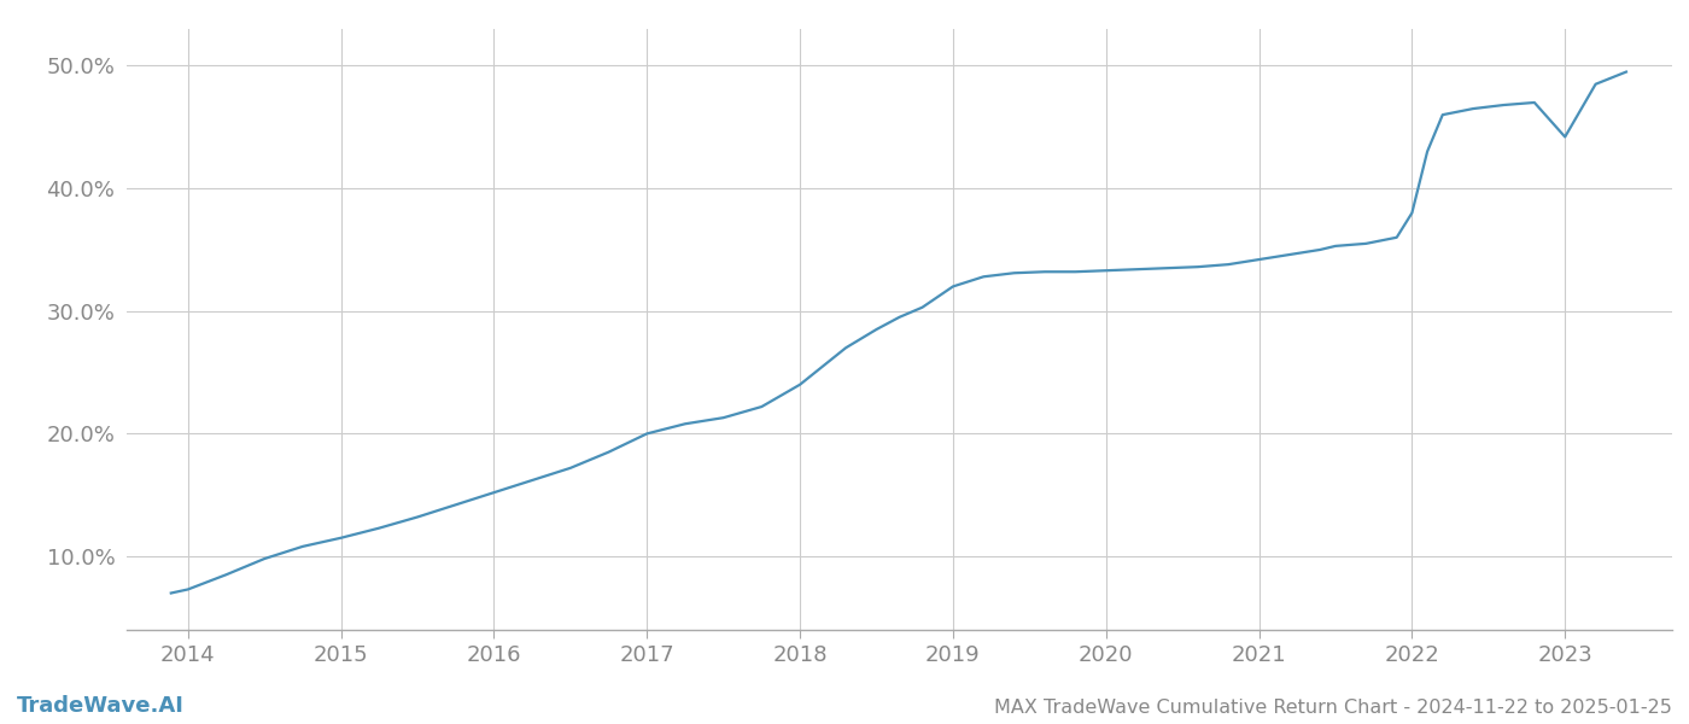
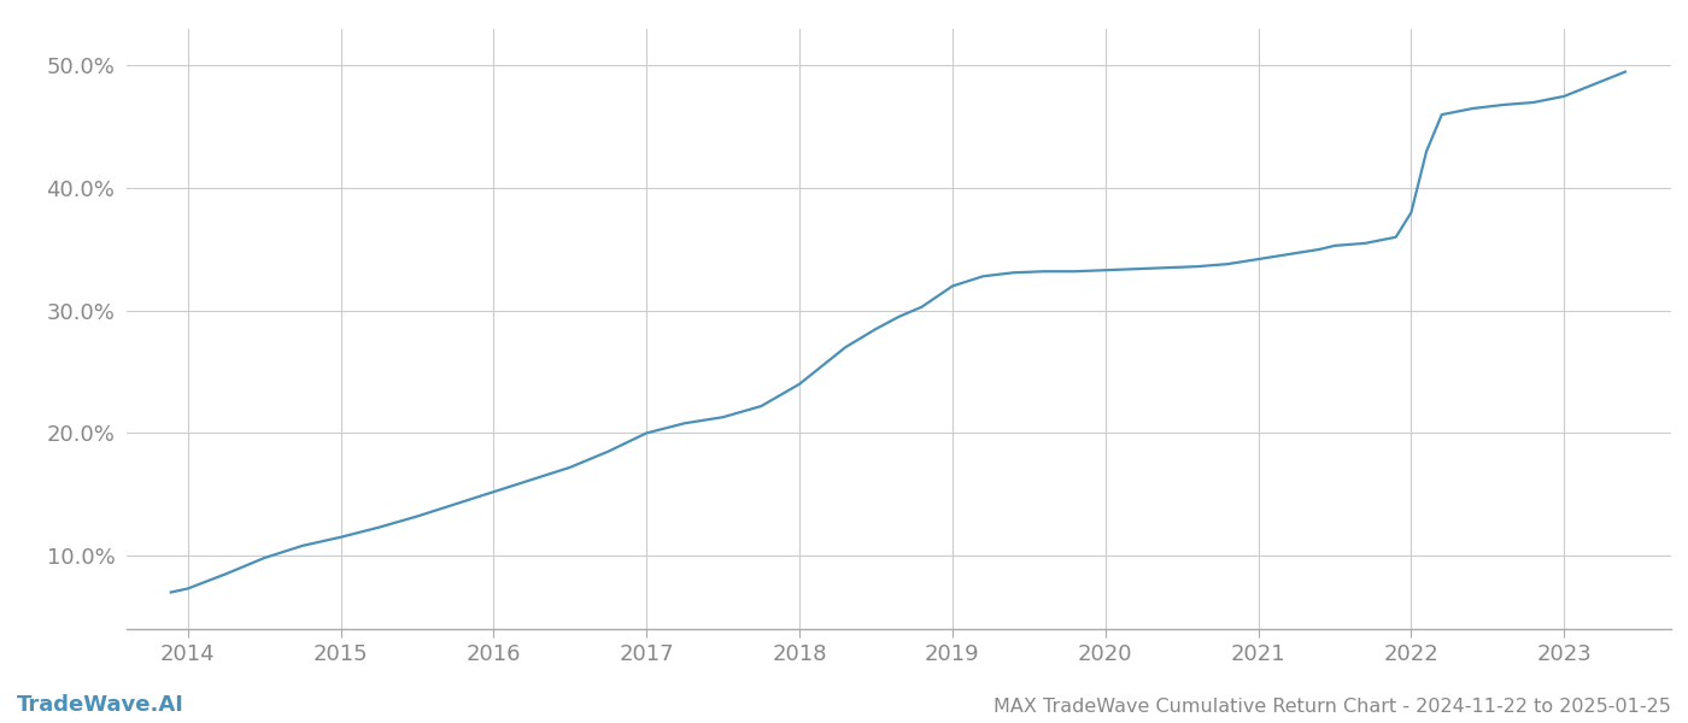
2023: 44.2% -> 47.5%
